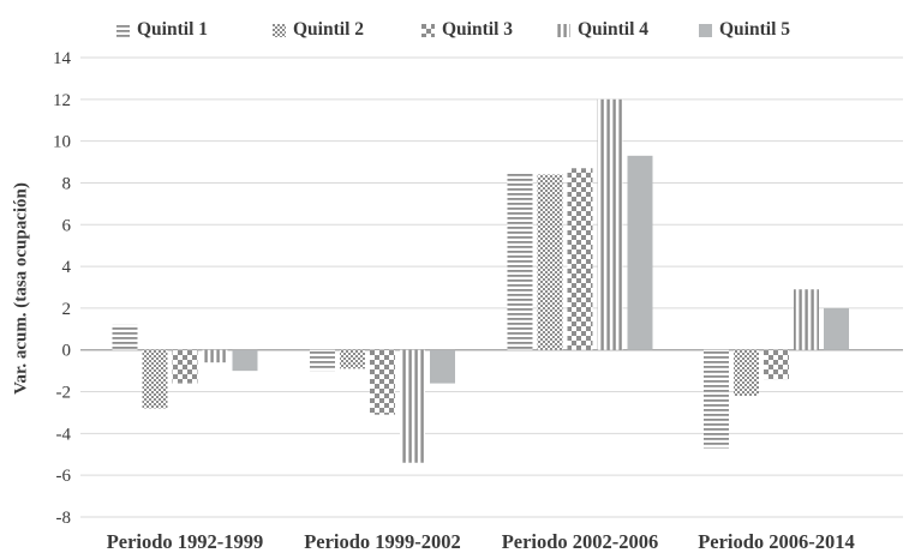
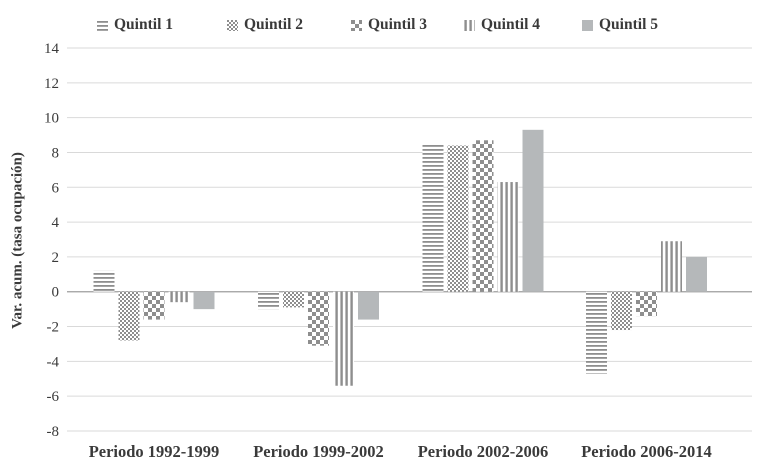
Quintil 4/Periodo 2002-2006: 12.0 -> 6.3
